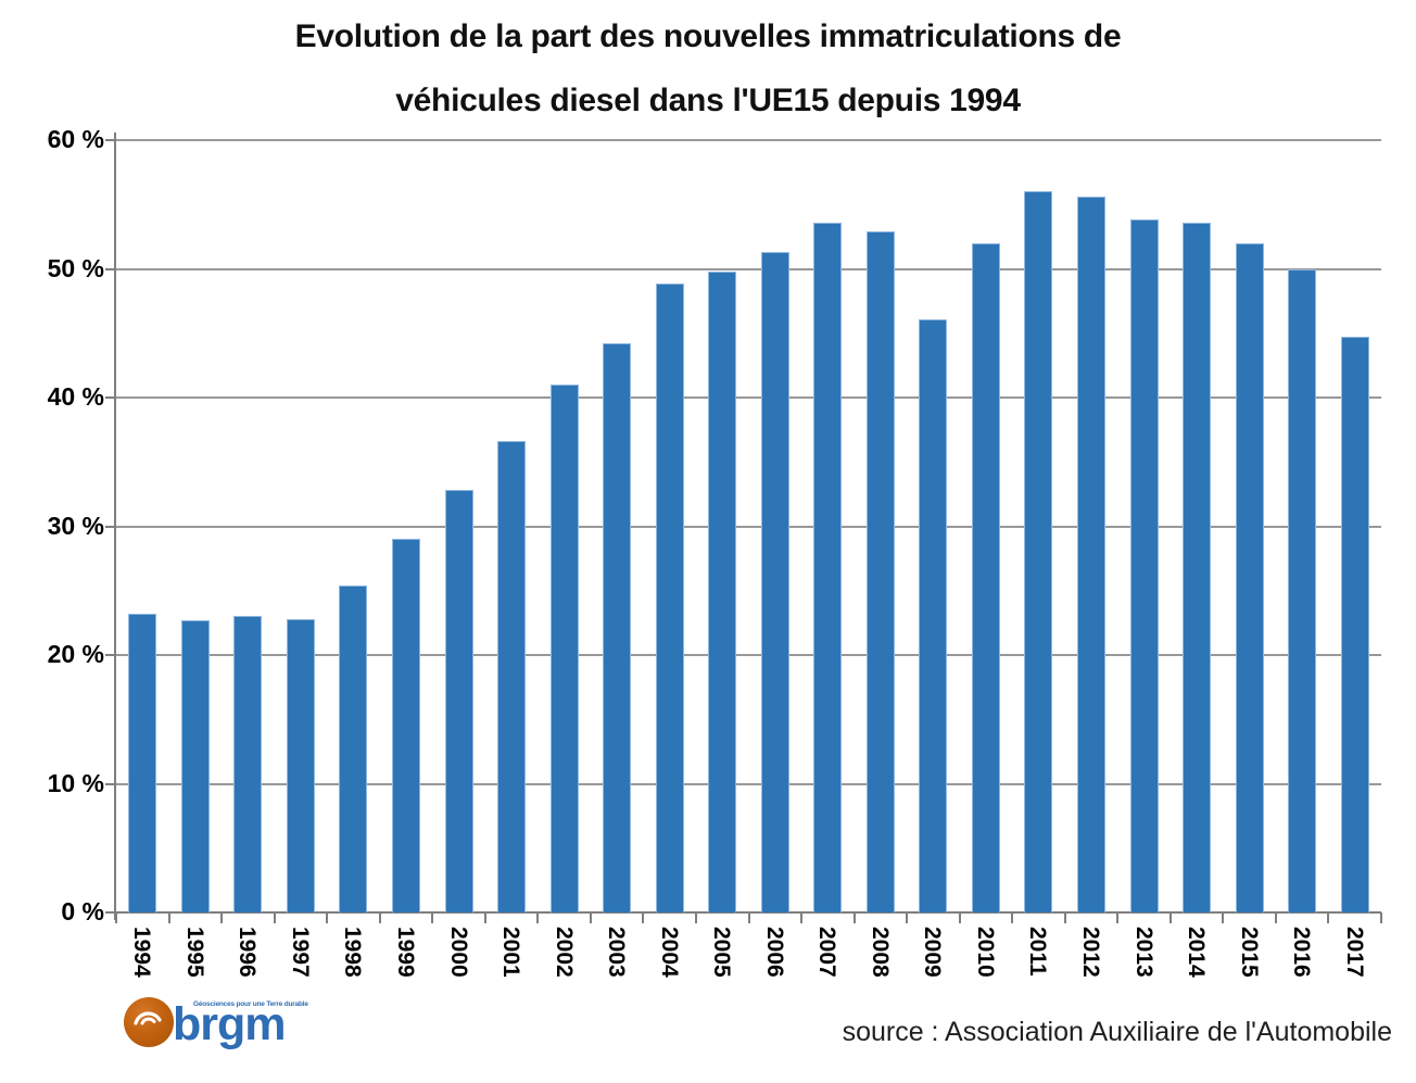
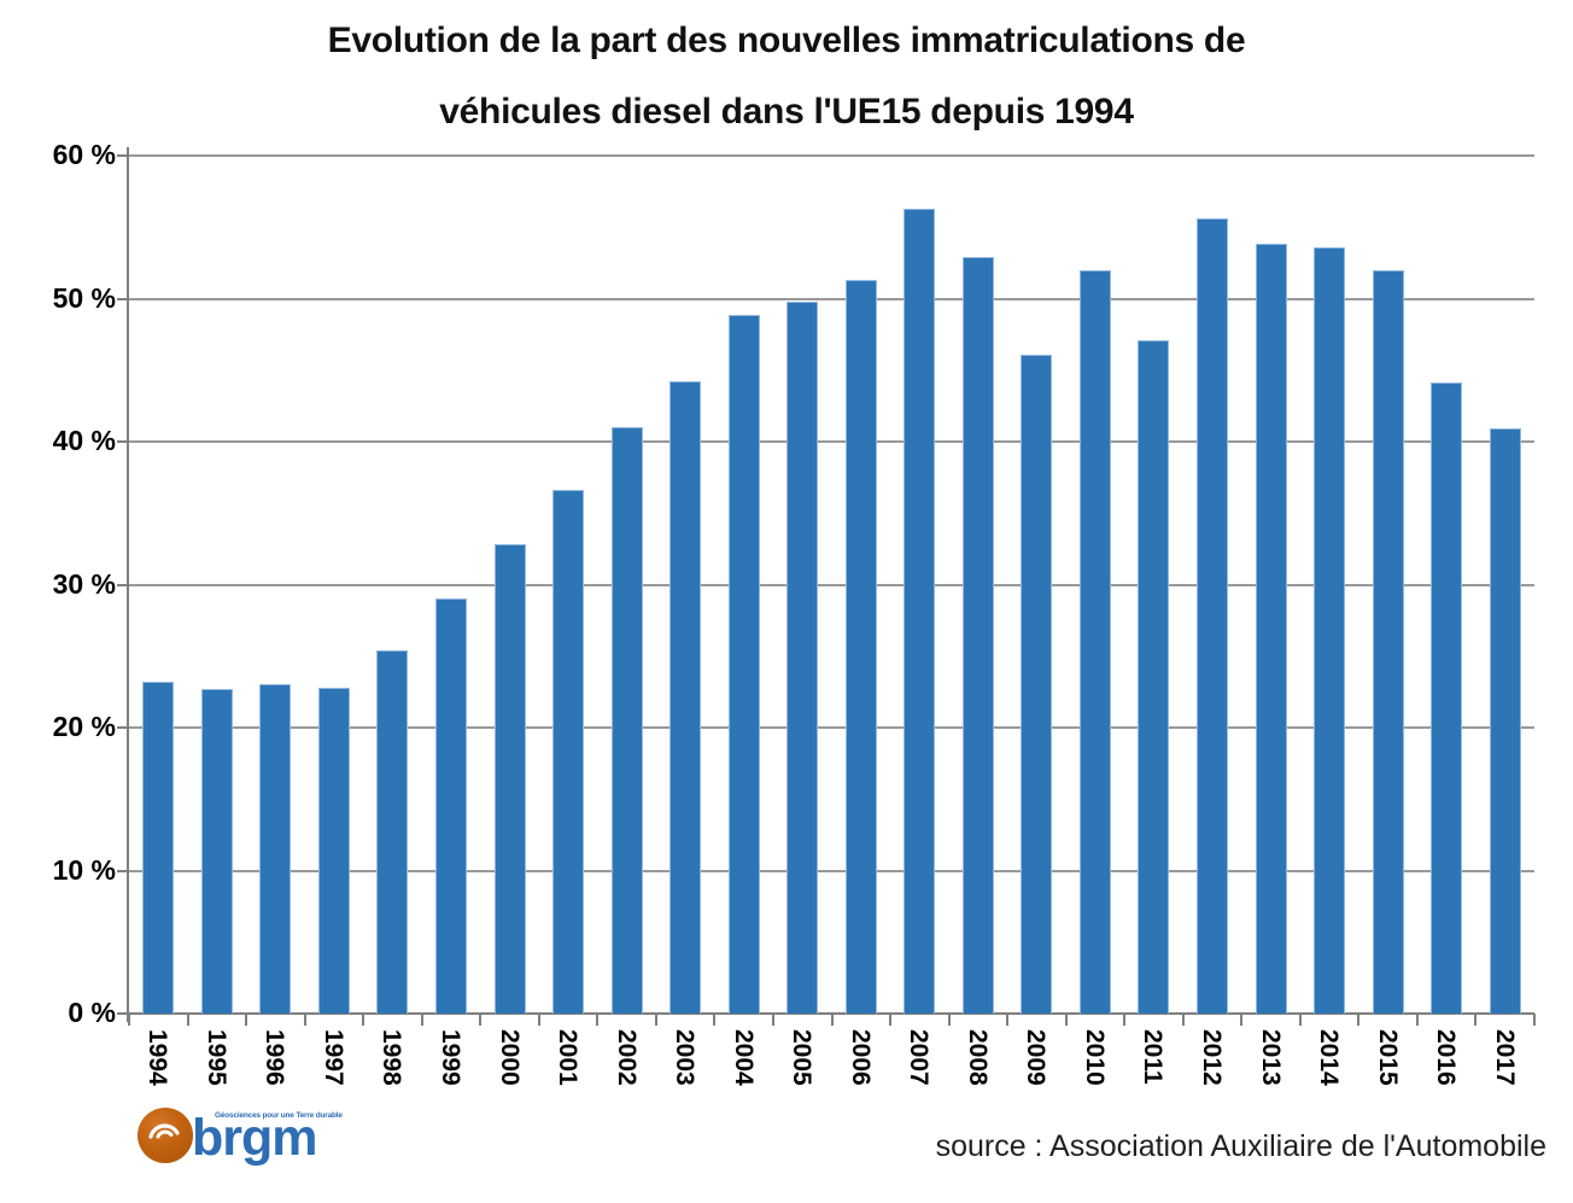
2007: 53.6% -> 56.3%
2011: 56.0% -> 47.1%
2016: 50.0% -> 44.1%
2017: 44.7% -> 40.9%
